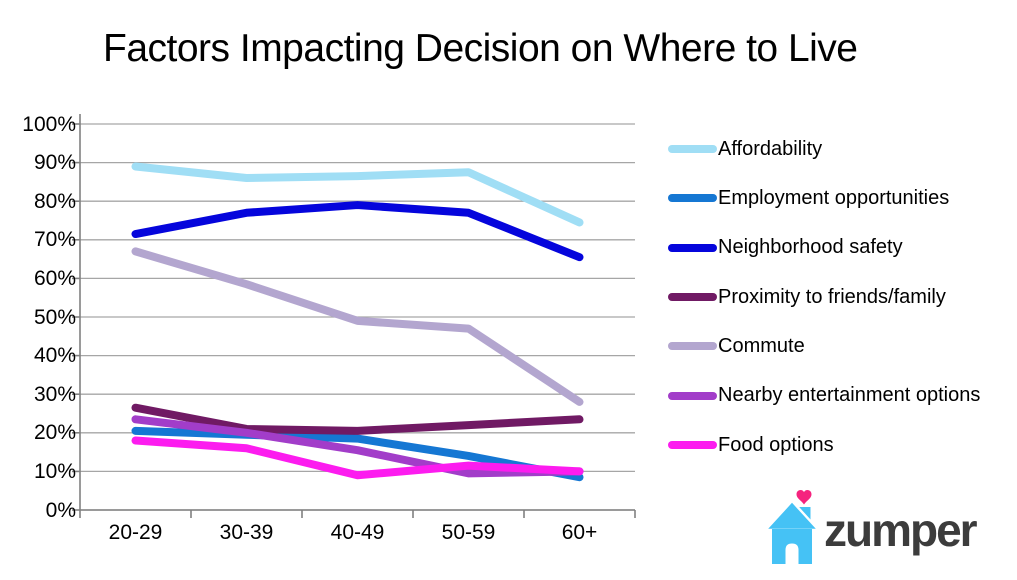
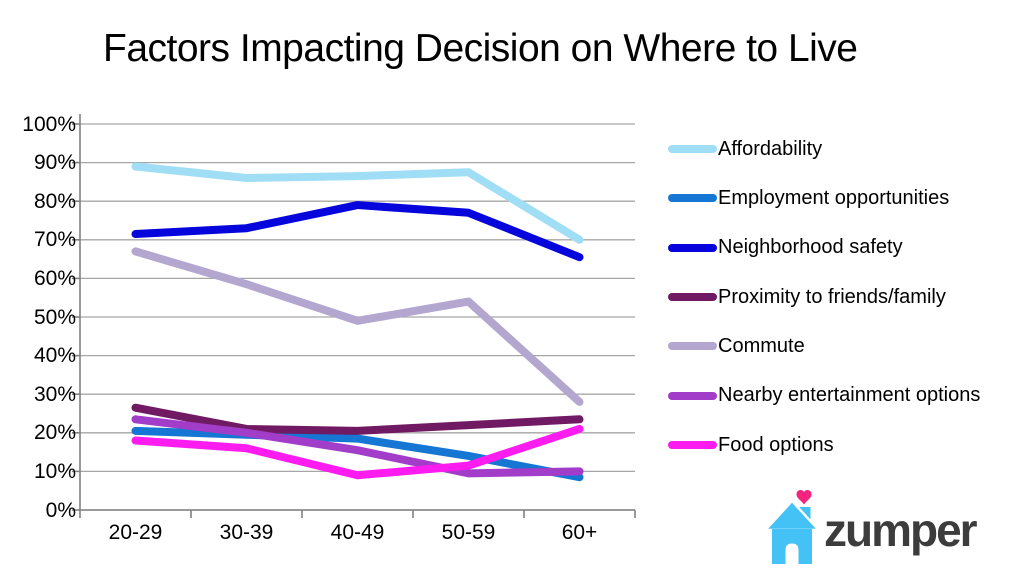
Neighborhood safety/30-39: 77% -> 73%
Commute/50-59: 47% -> 54%
Affordability/60+: 74% -> 70%
Food options/60+: 10% -> 21%
